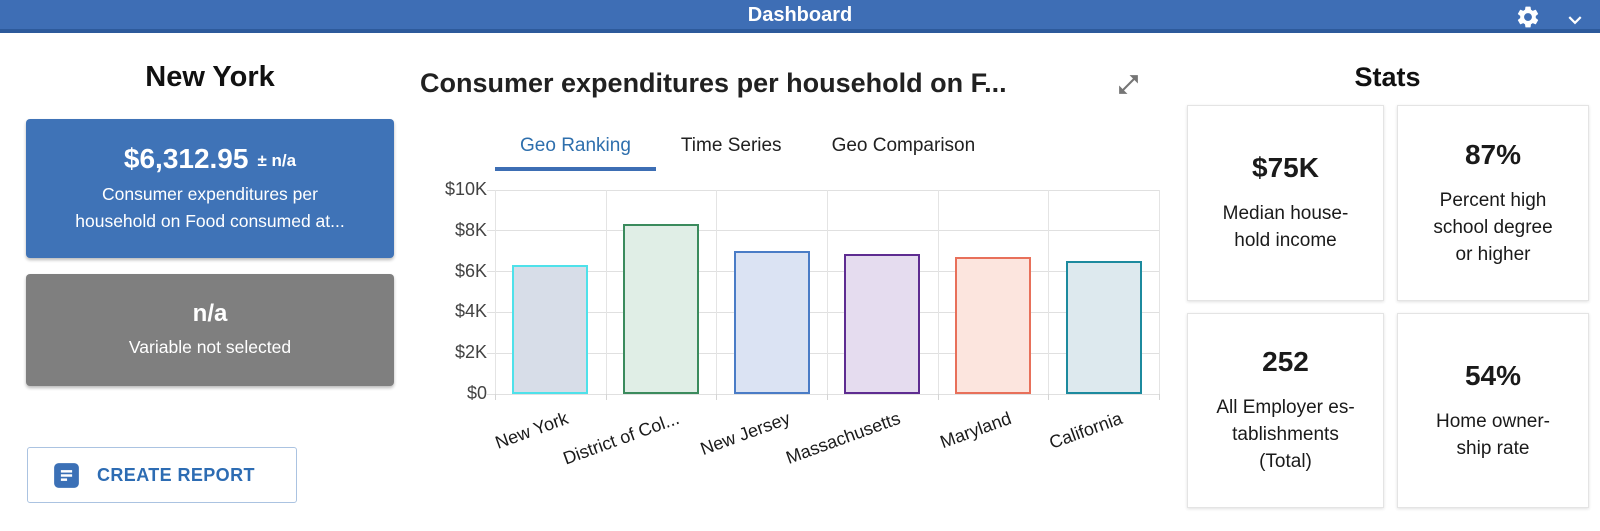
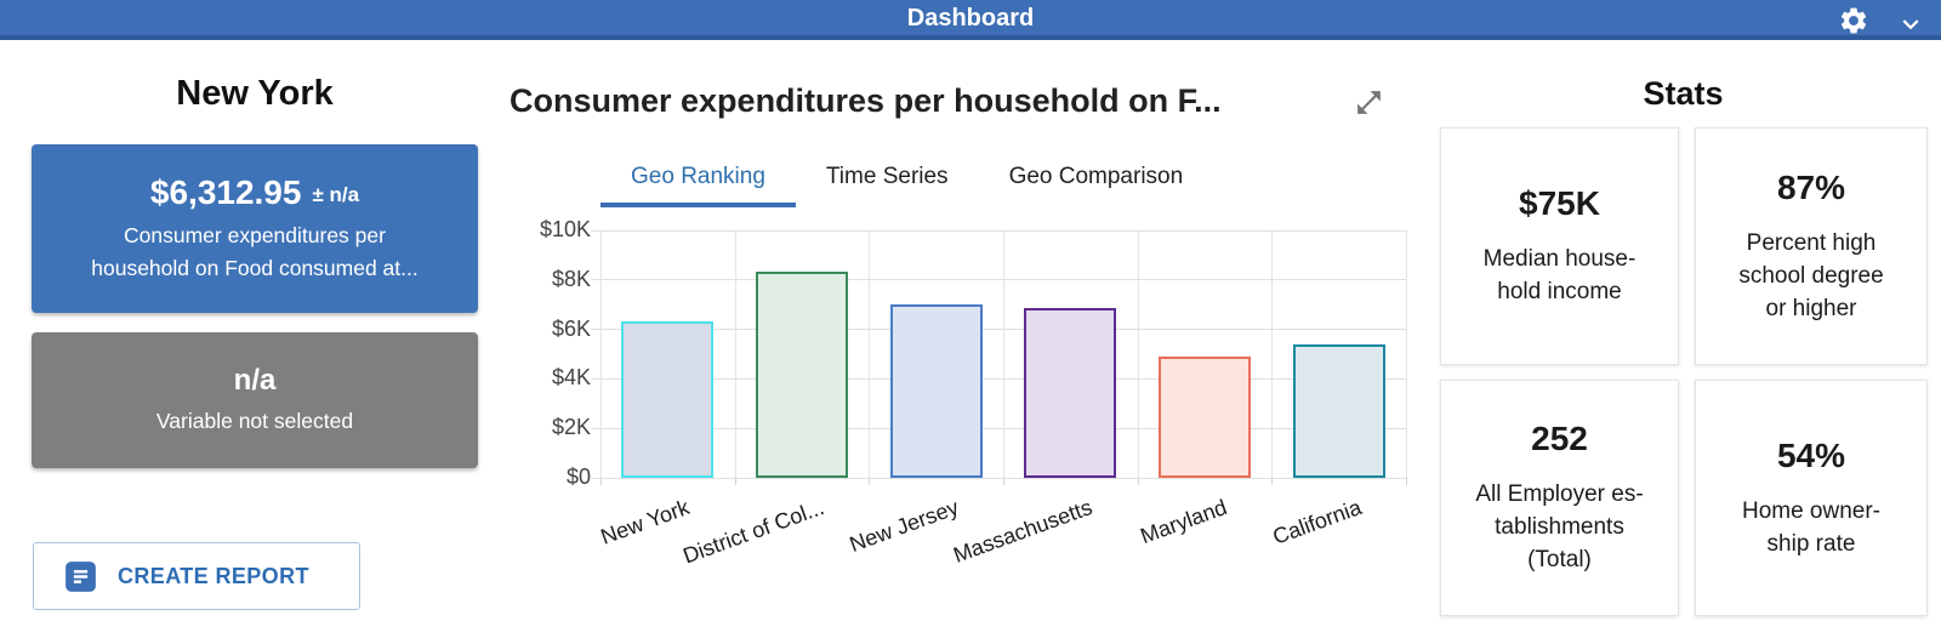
Maryland: $6.7K -> $4.9K
California: $6.5K -> $5.4K
